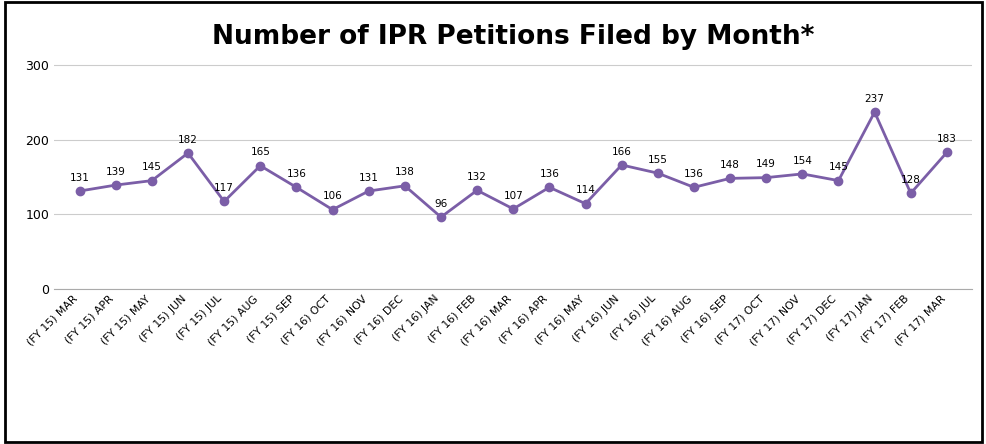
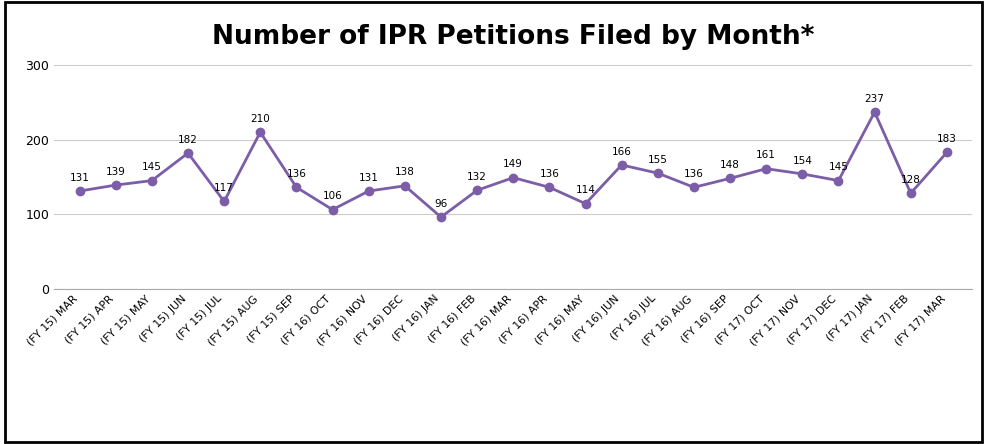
(FY 15) AUG: 165 -> 210
(FY 16) MAR: 107 -> 149
(FY 17) OCT: 149 -> 161
